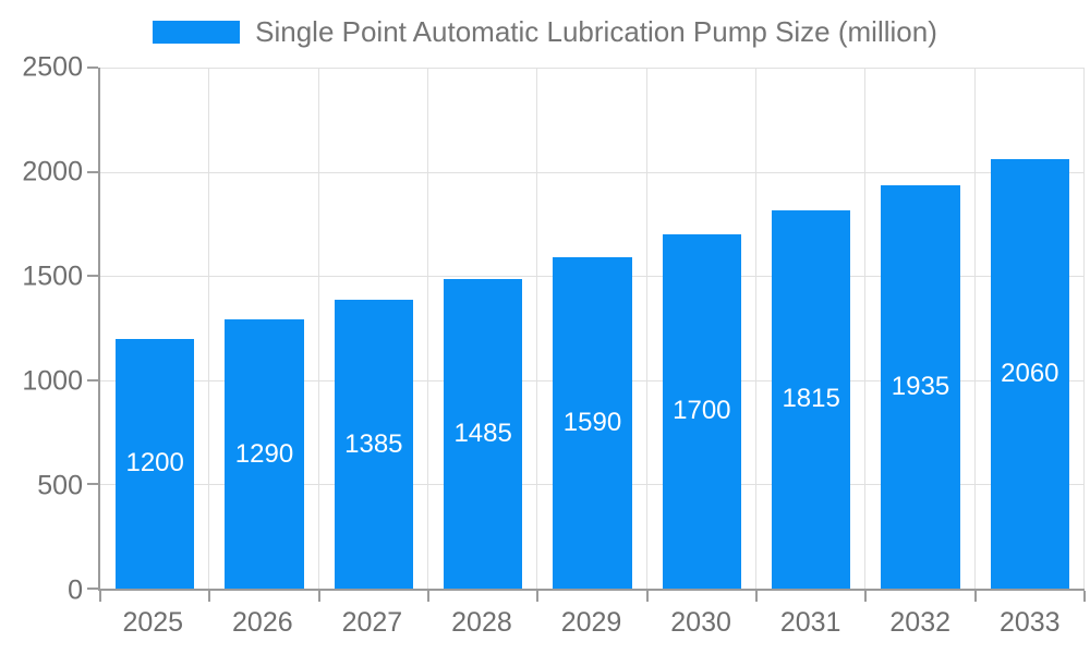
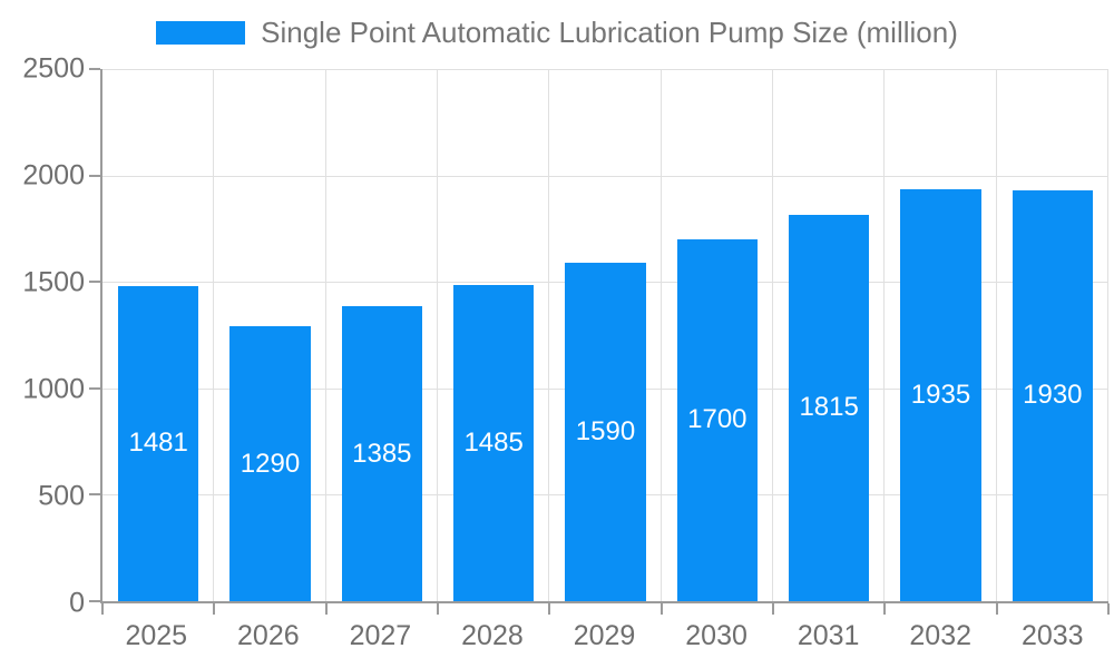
2025: 1200 -> 1481
2033: 2060 -> 1930
